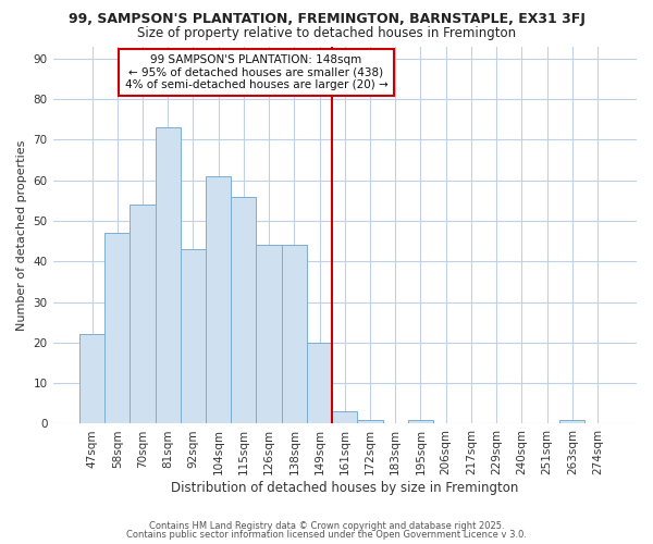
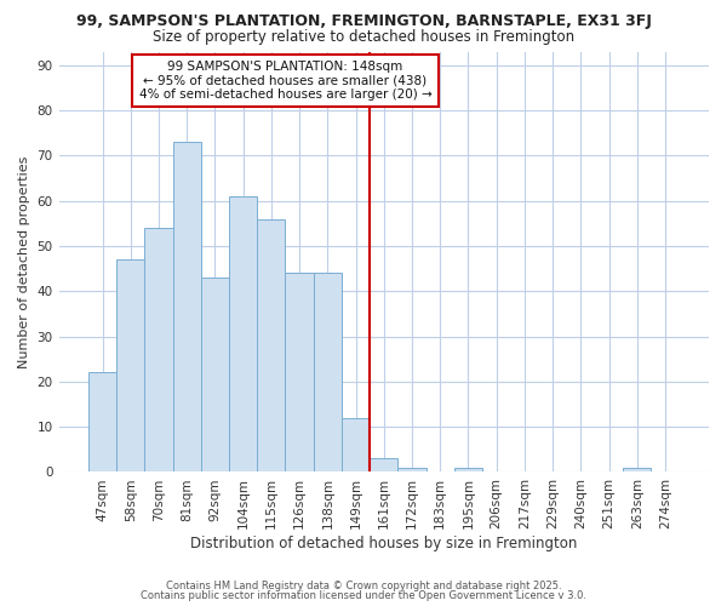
149sqm: 20 -> 12
